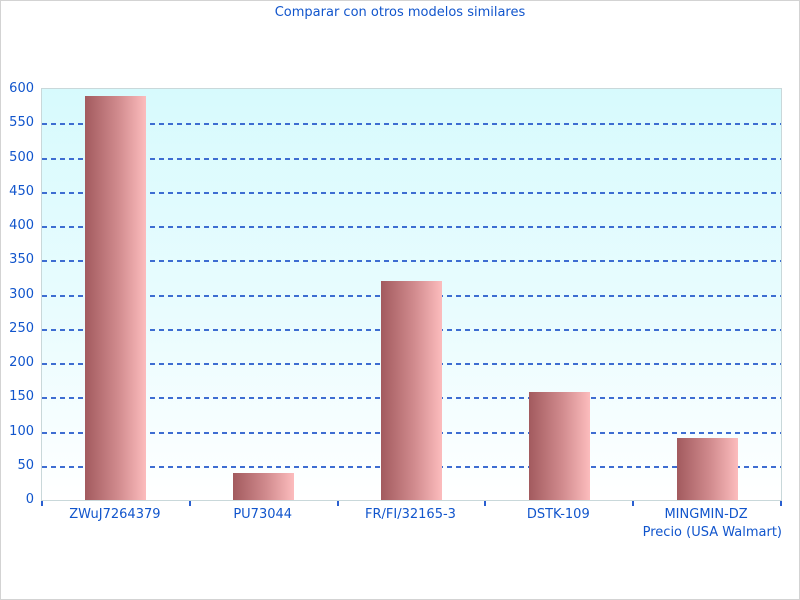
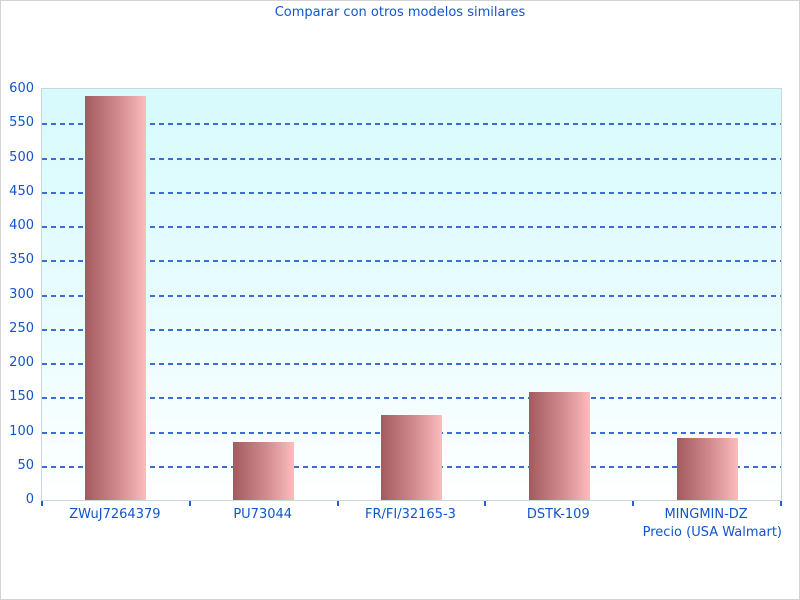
PU73044: 40 -> 80
FR/FI/32165-3: 320 -> 120
